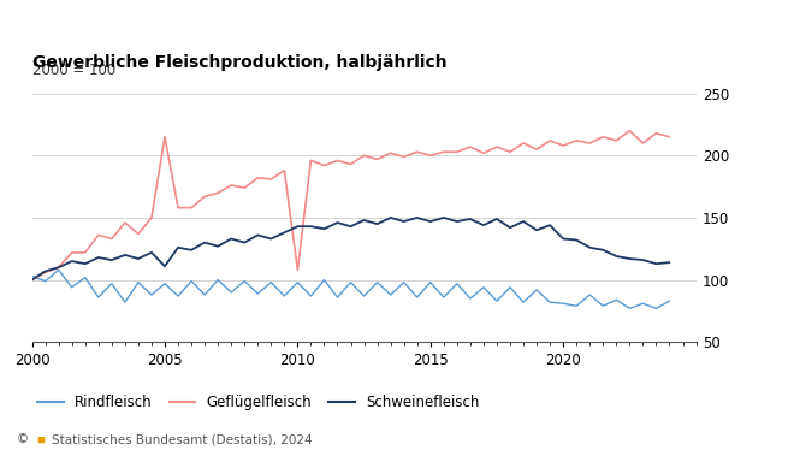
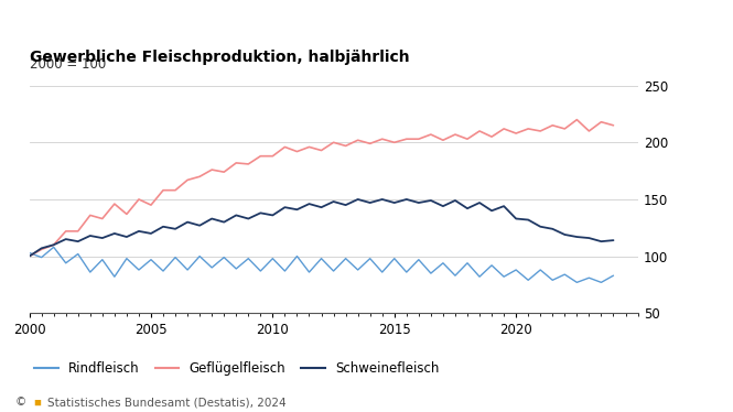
Geflügelfleisch/2005: 215 -> 145
Schweinefleisch/2005: 111 -> 120
Geflügelfleisch/2010: 108 -> 188
Schweinefleisch/2010: 143 -> 136
Rindfleisch/2020: 81 -> 88
